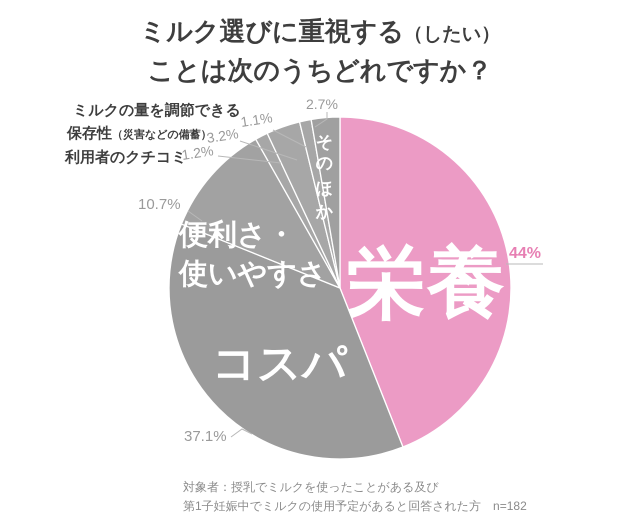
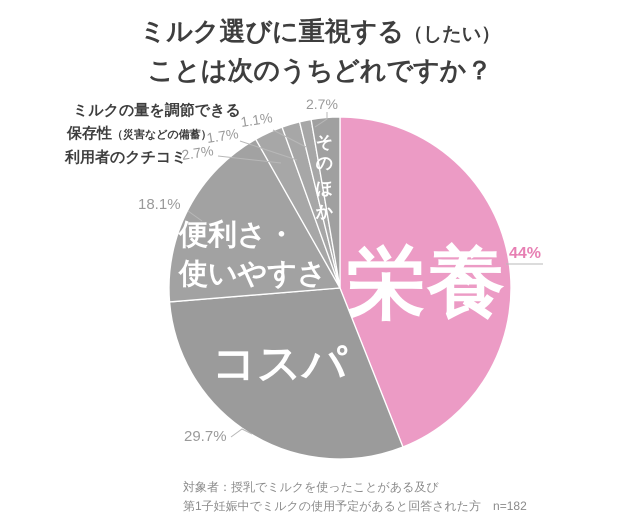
コスパ: 37.1% -> 29.7%
便利さ・使いやすさ: 10.7% -> 18.1%
利用者のクチコミ: 1.2% -> 2.7%
保存性（災害などの備蓄）: 3.2% -> 1.7%
